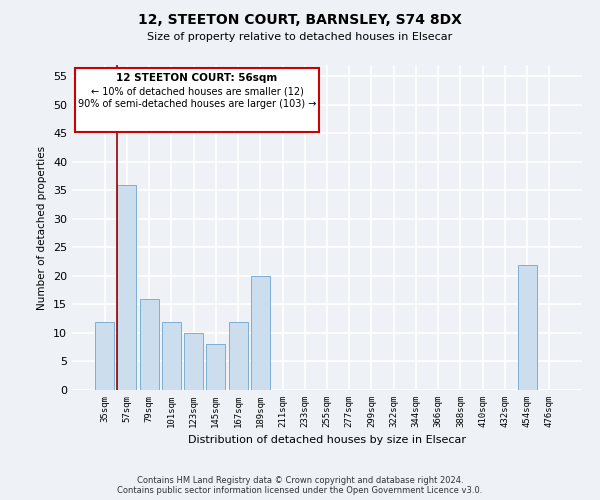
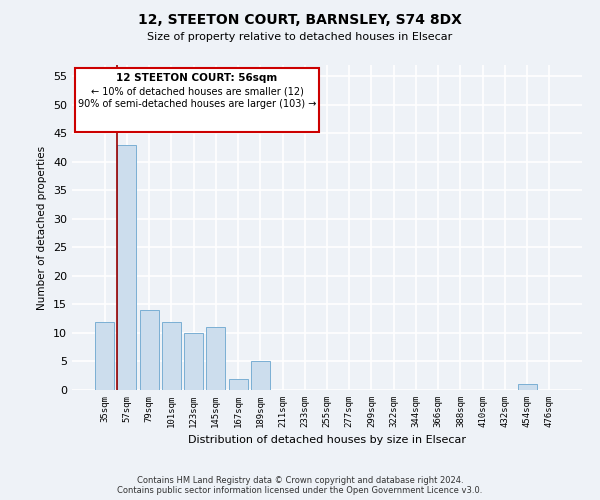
57sqm: 36 -> 43
79sqm: 16 -> 14
145sqm: 8 -> 11
167sqm: 12 -> 2
189sqm: 20 -> 5
454sqm: 22 -> 1
